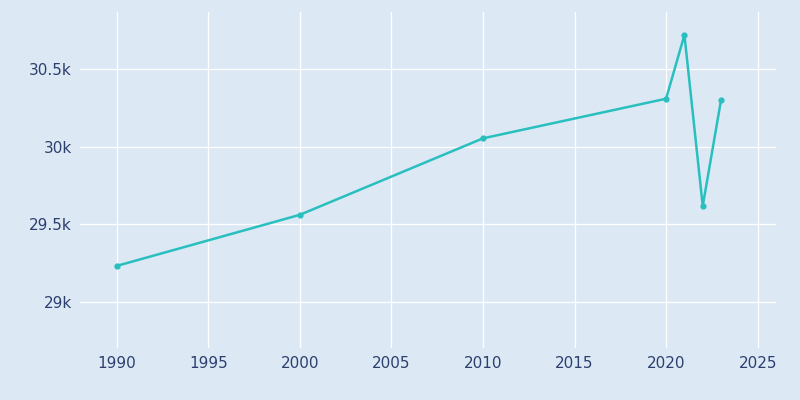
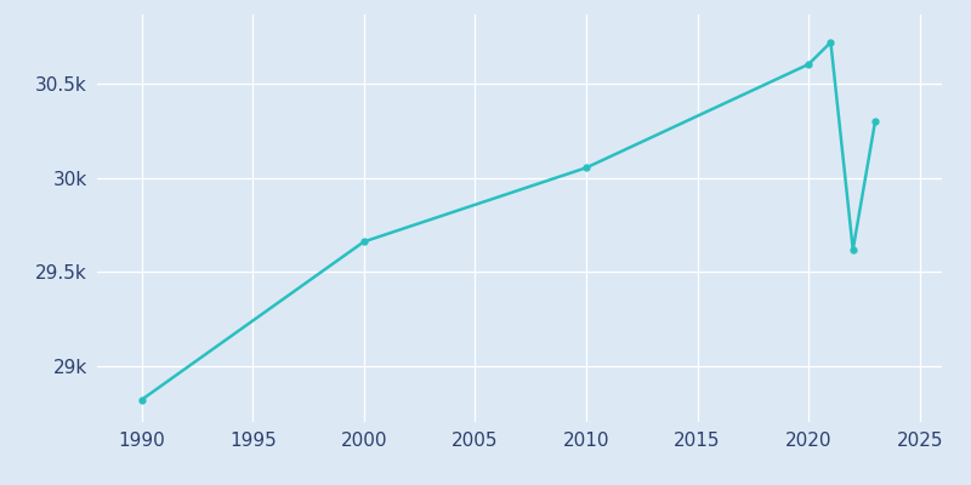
1990: 29.23k -> 28.82k
2000: 29.56k -> 29.66k
2020: 30.31k -> 30.60k
